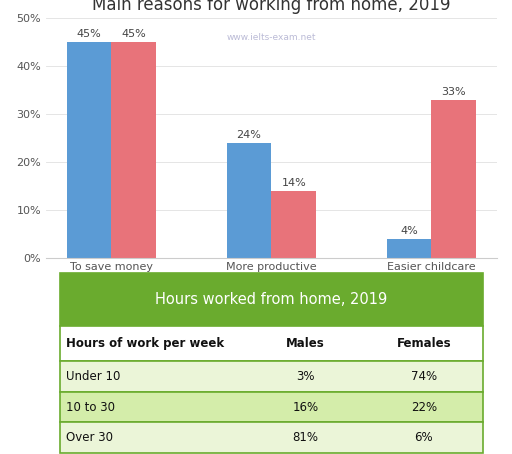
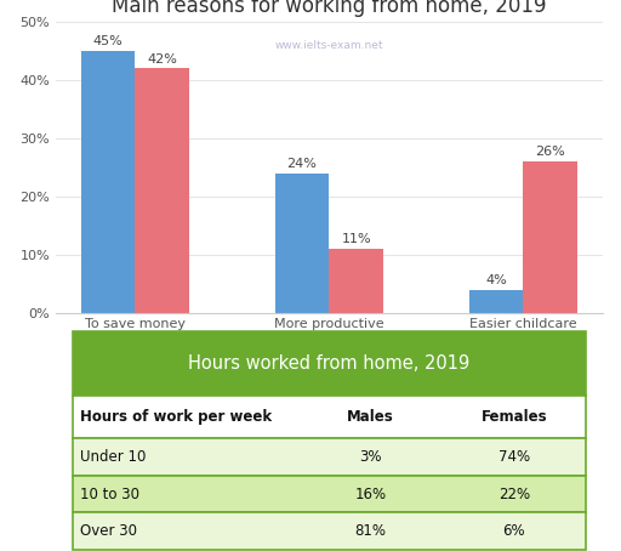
Females/To save money: 45% -> 42%
Females/More productive: 14% -> 11%
Females/Easier childcare: 33% -> 26%
